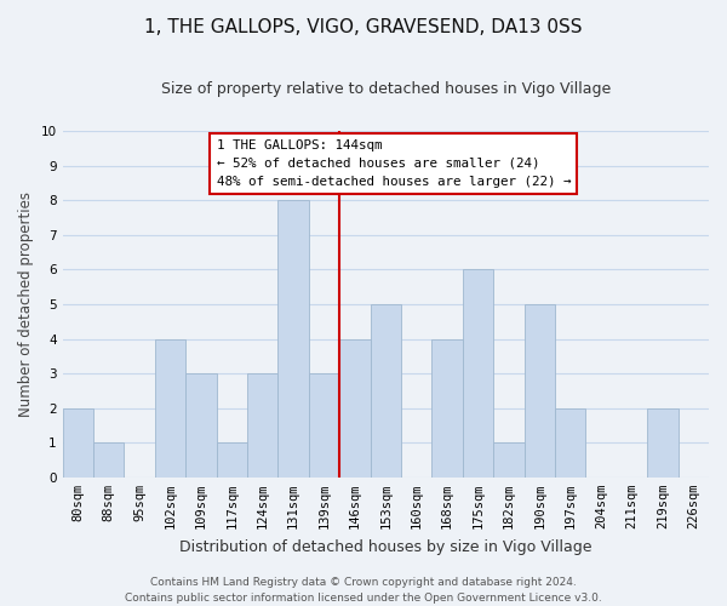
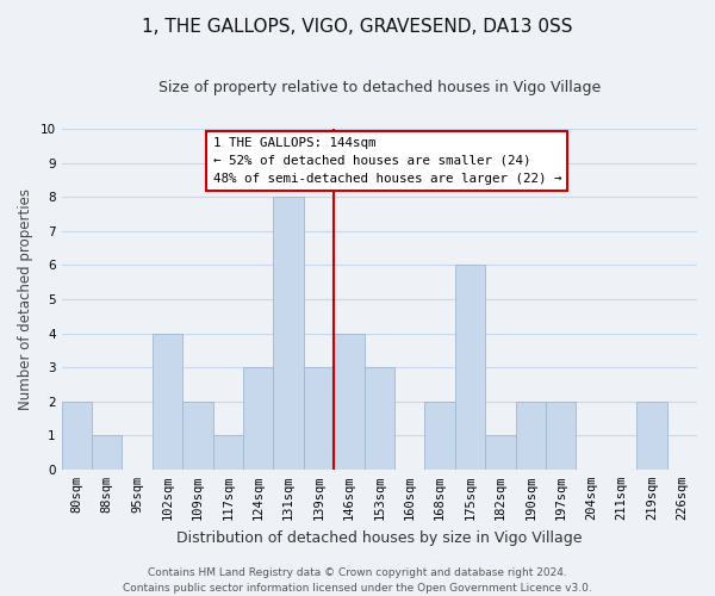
109sqm: 3 -> 2
153sqm: 5 -> 3
168sqm: 4 -> 2
190sqm: 5 -> 2
